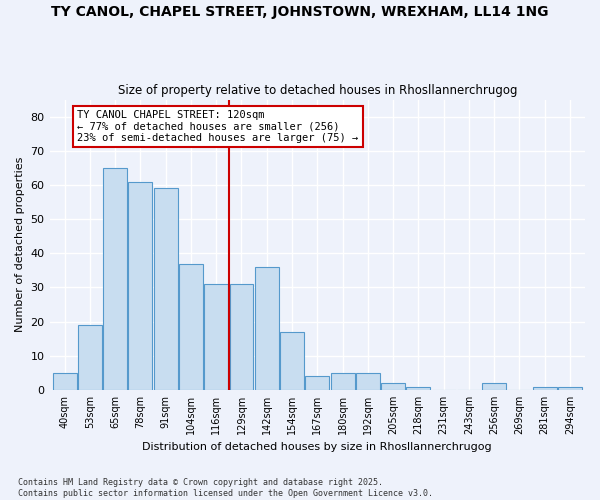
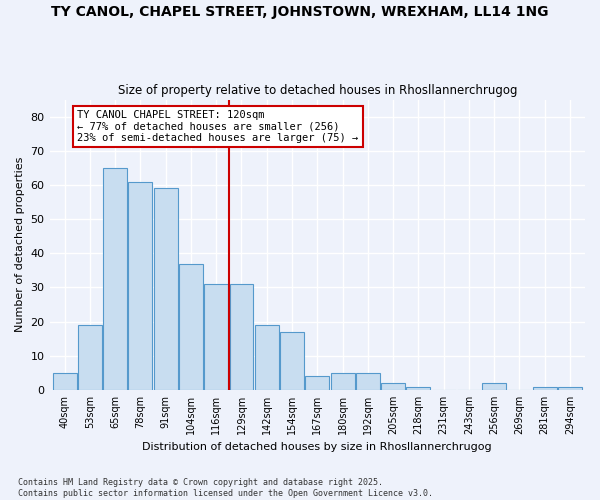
142sqm: 36 -> 19
